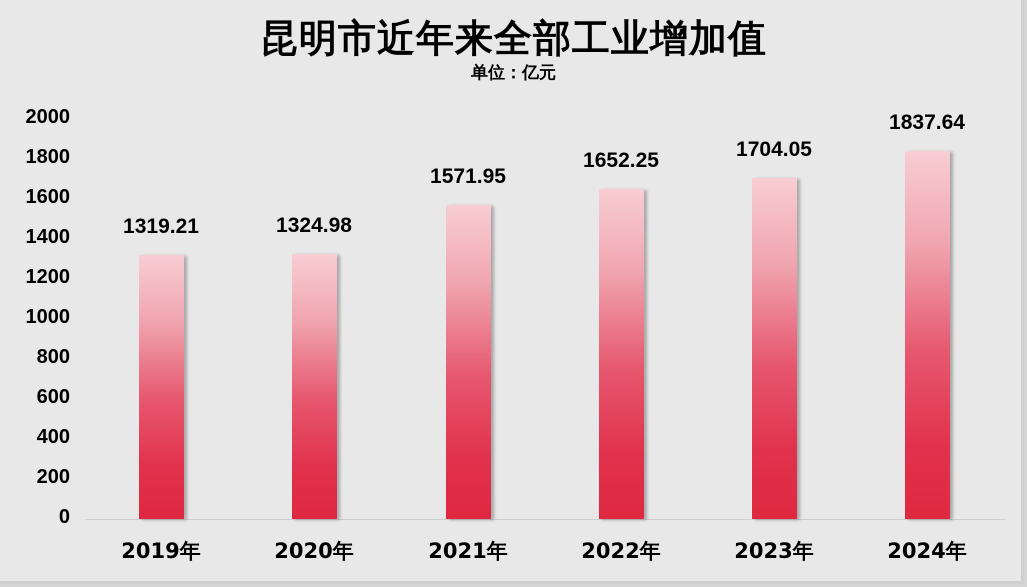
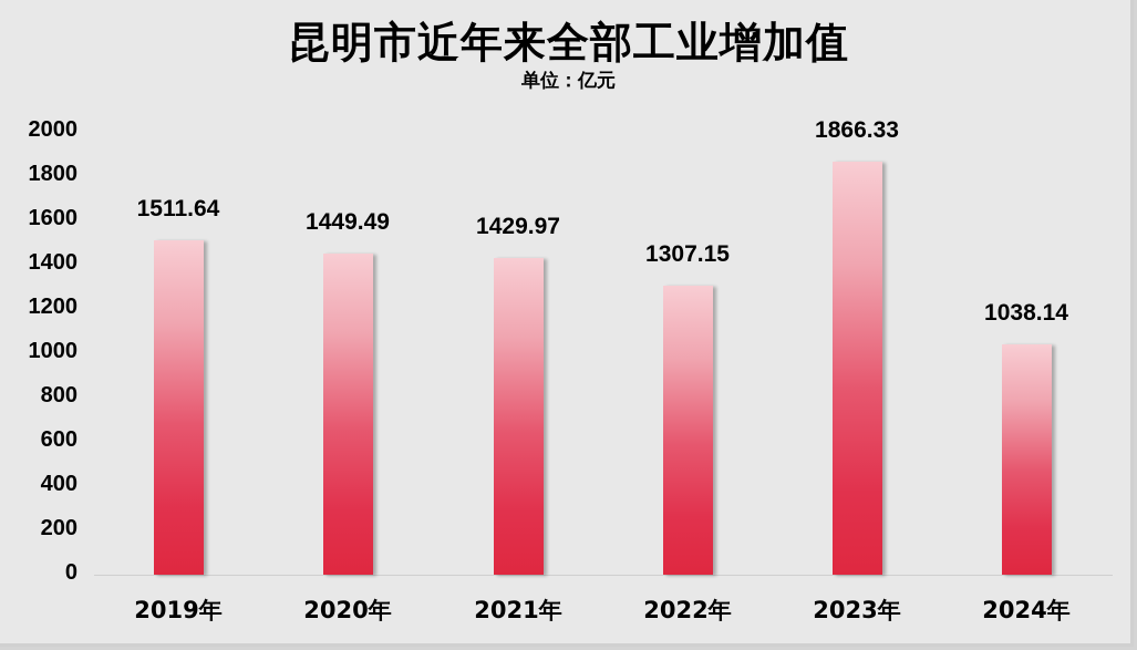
2019年: 1319.21 -> 1511.64
2020年: 1324.98 -> 1449.49
2021年: 1571.95 -> 1429.97
2022年: 1652.25 -> 1307.15
2023年: 1704.05 -> 1866.33
2024年: 1837.64 -> 1038.14
